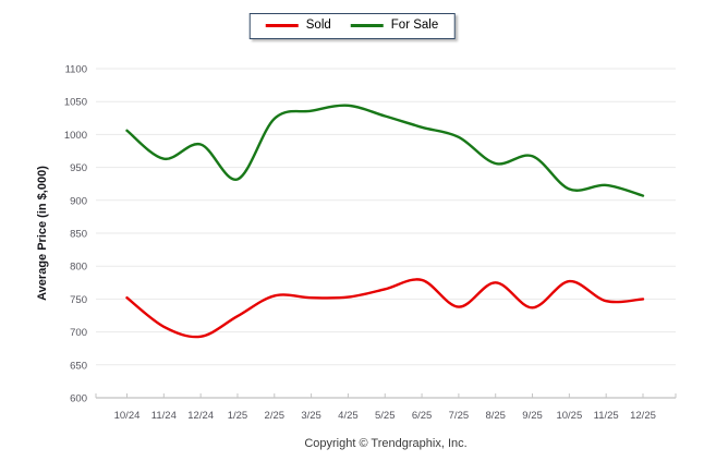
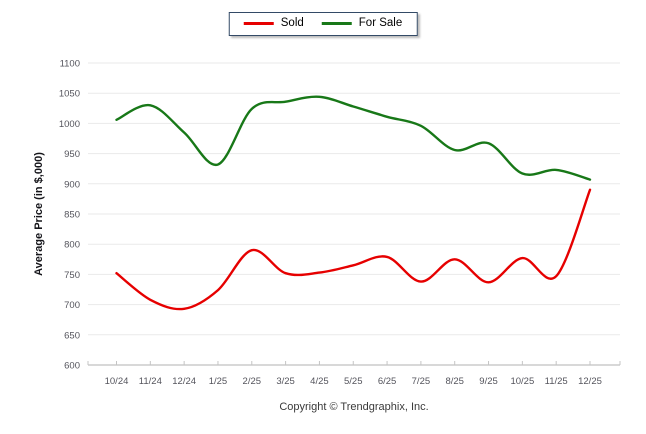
For Sale/11/24: 960 -> 1030
Sold/2/25: 760 -> 790
Sold/12/25: 750 -> 890
